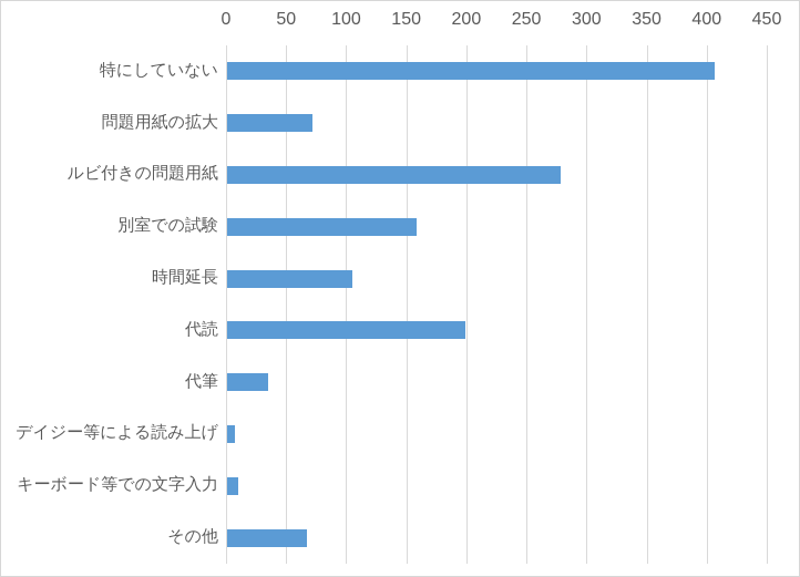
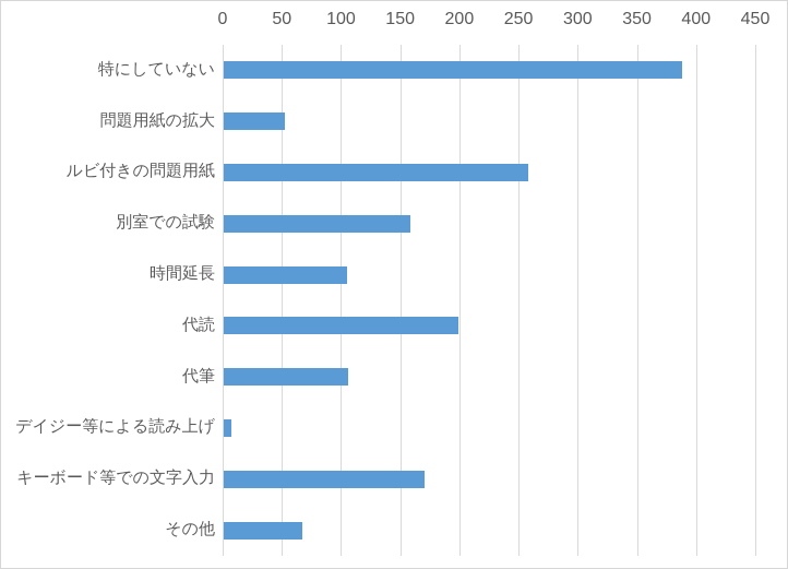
特にしていない: 406 -> 387
問題用紙の拡大: 71 -> 52
ルビ付きの問題用紙: 278 -> 257
代筆: 34 -> 105
キーボード等での文字入力: 9 -> 170
